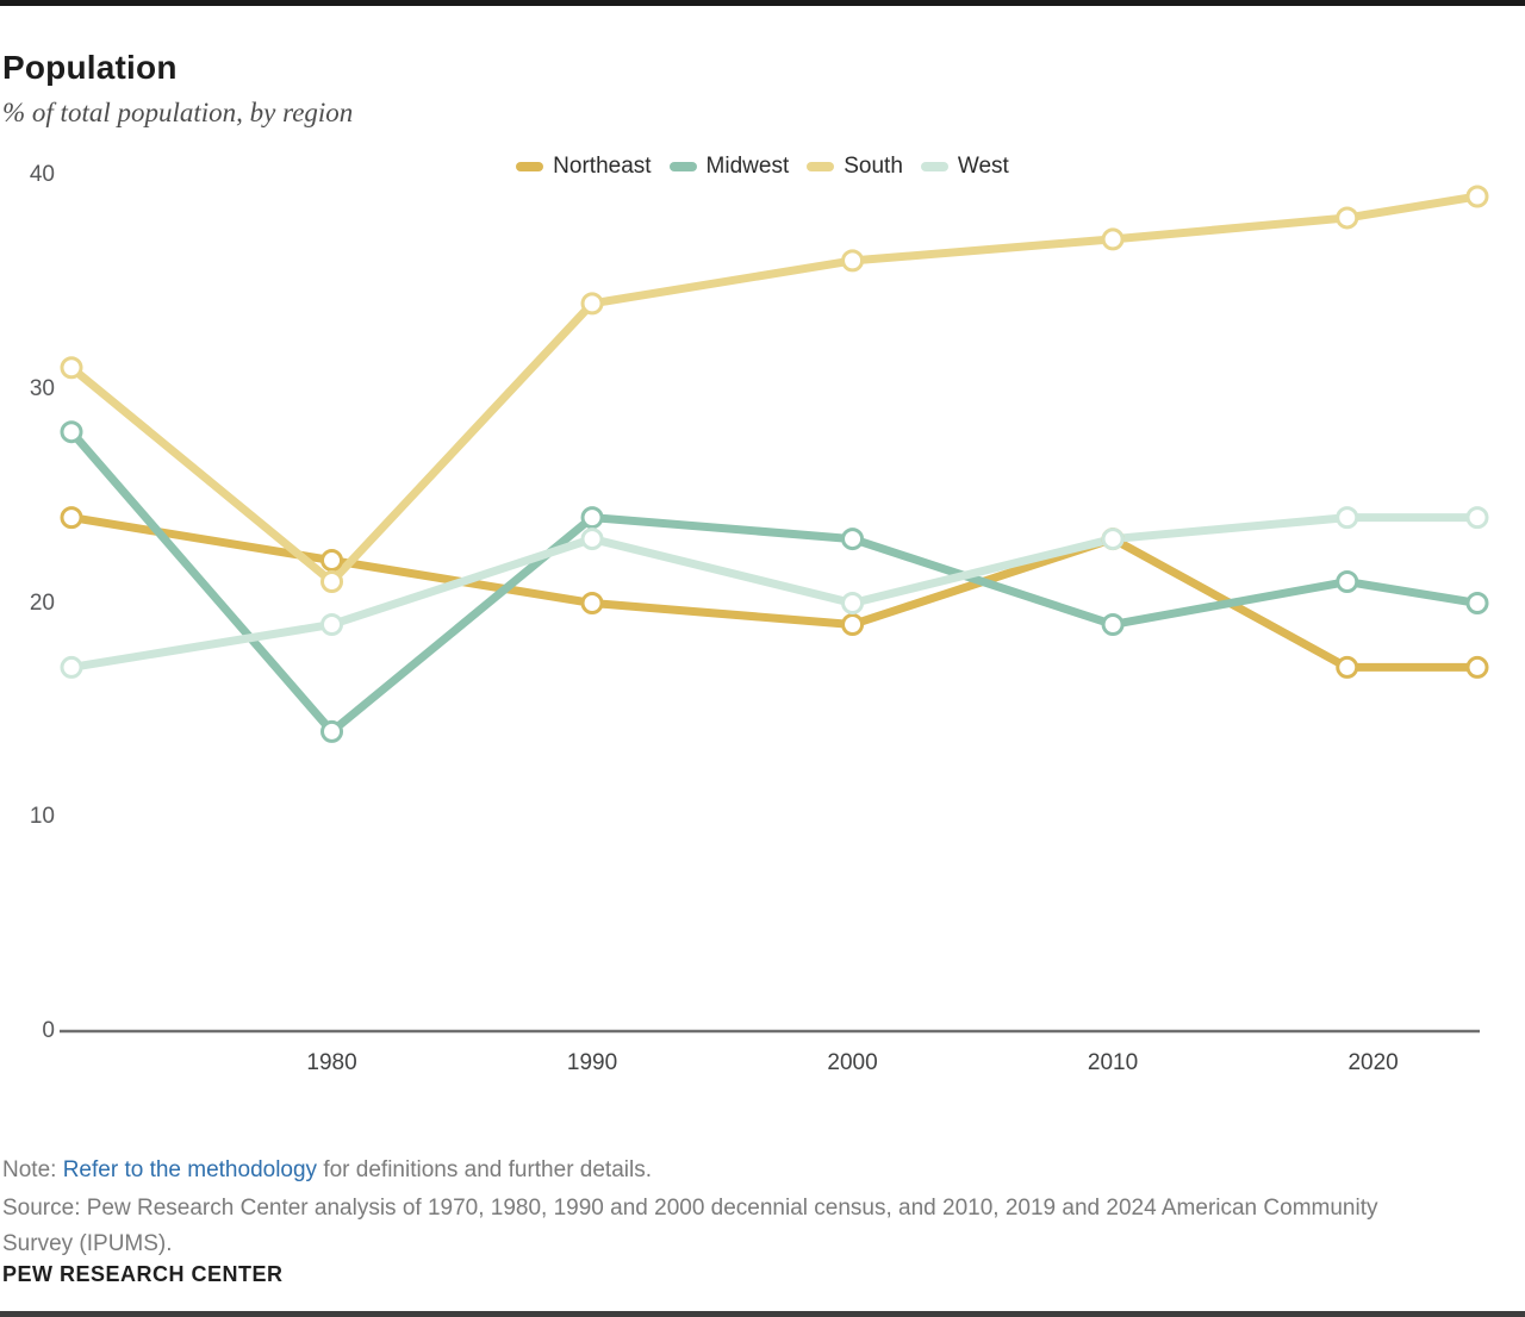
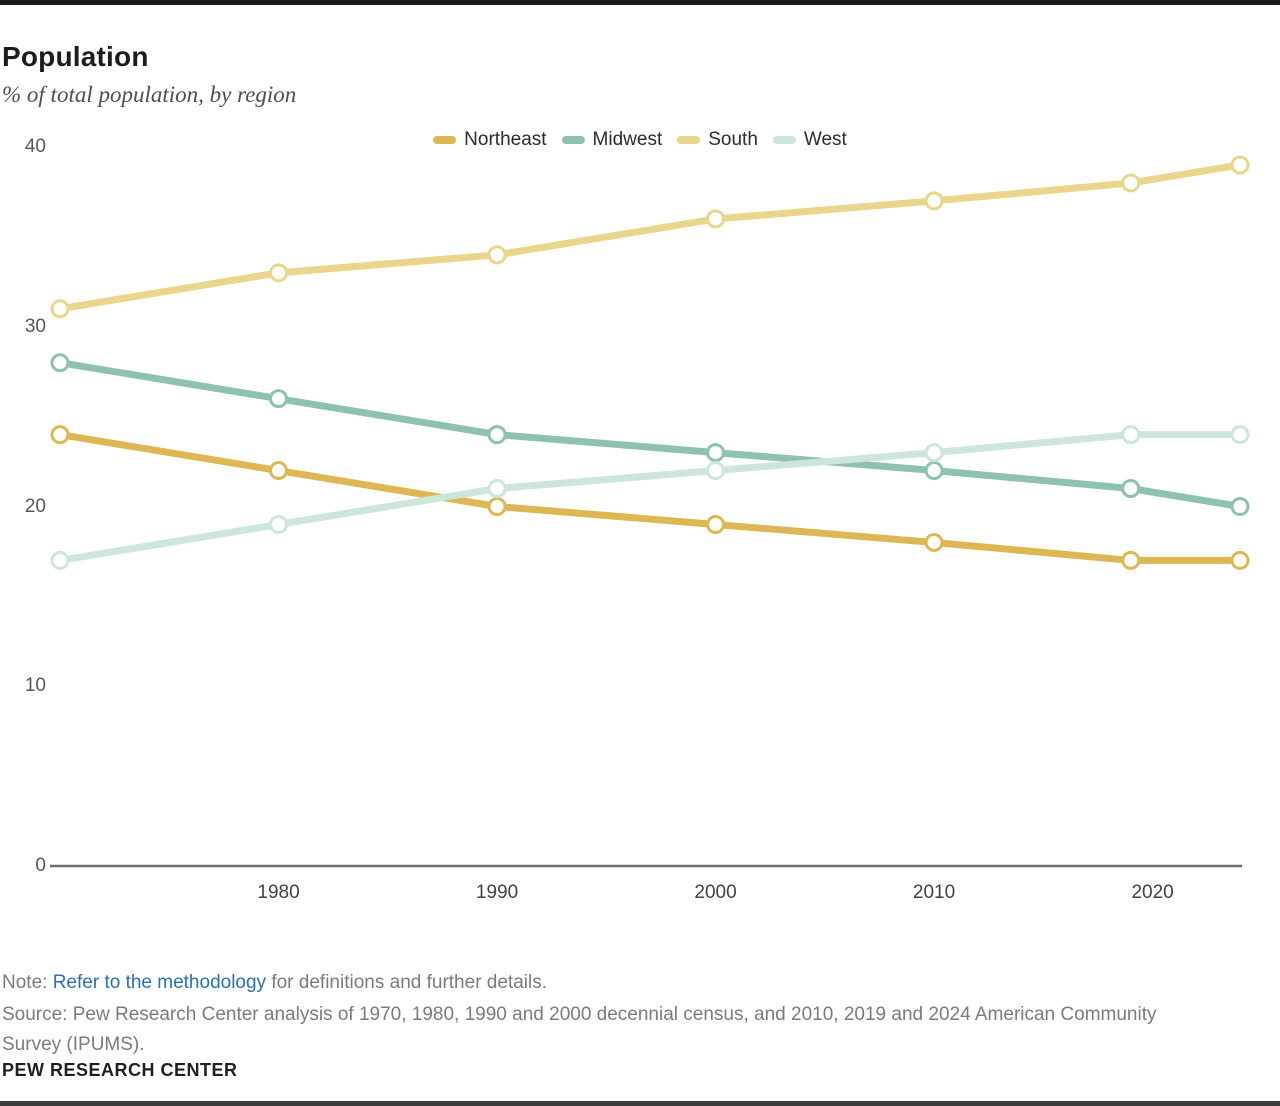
Midwest/1980: 14 -> 26
South/1980: 21 -> 33
West/1990: 23 -> 21
West/2000: 20 -> 22
Northeast/2010: 23 -> 18
Midwest/2010: 19 -> 22
